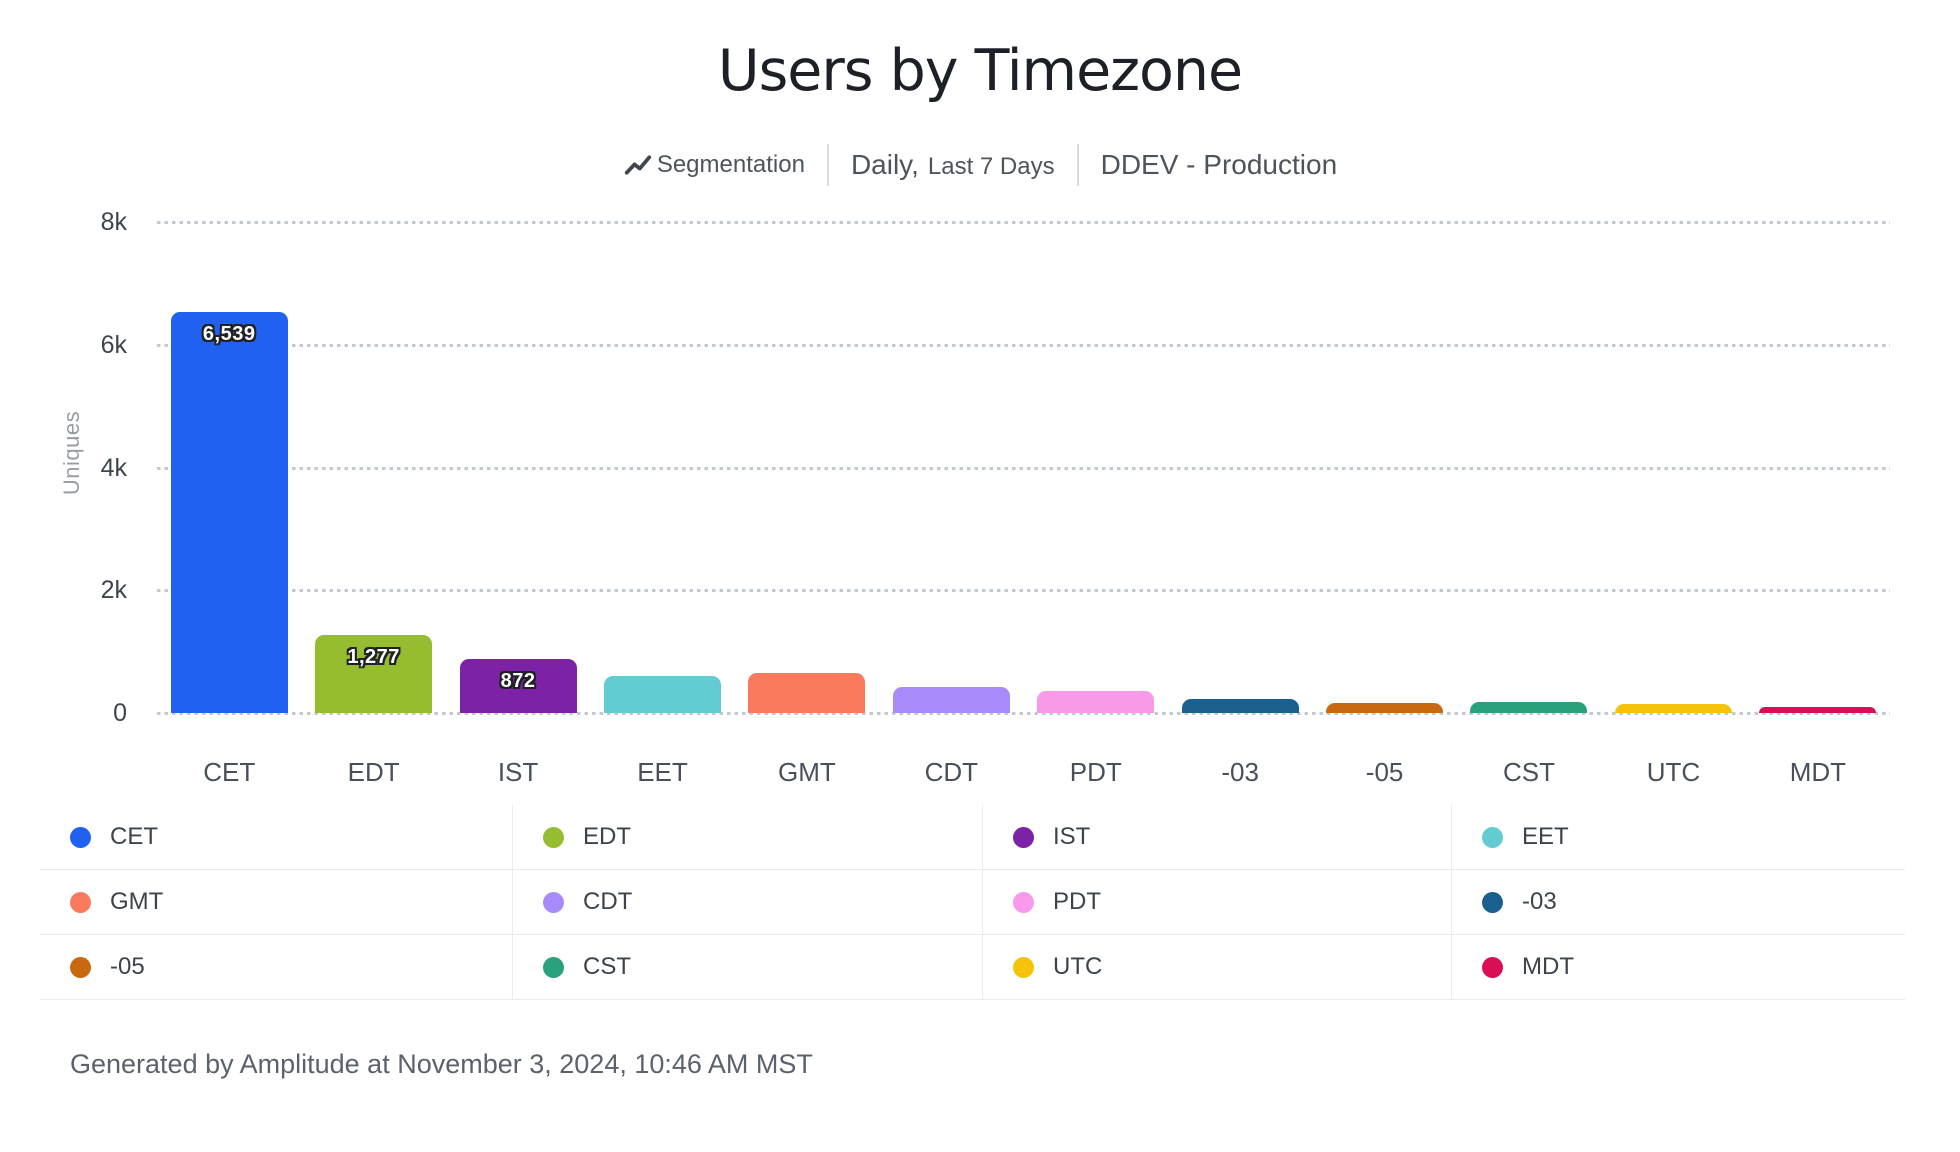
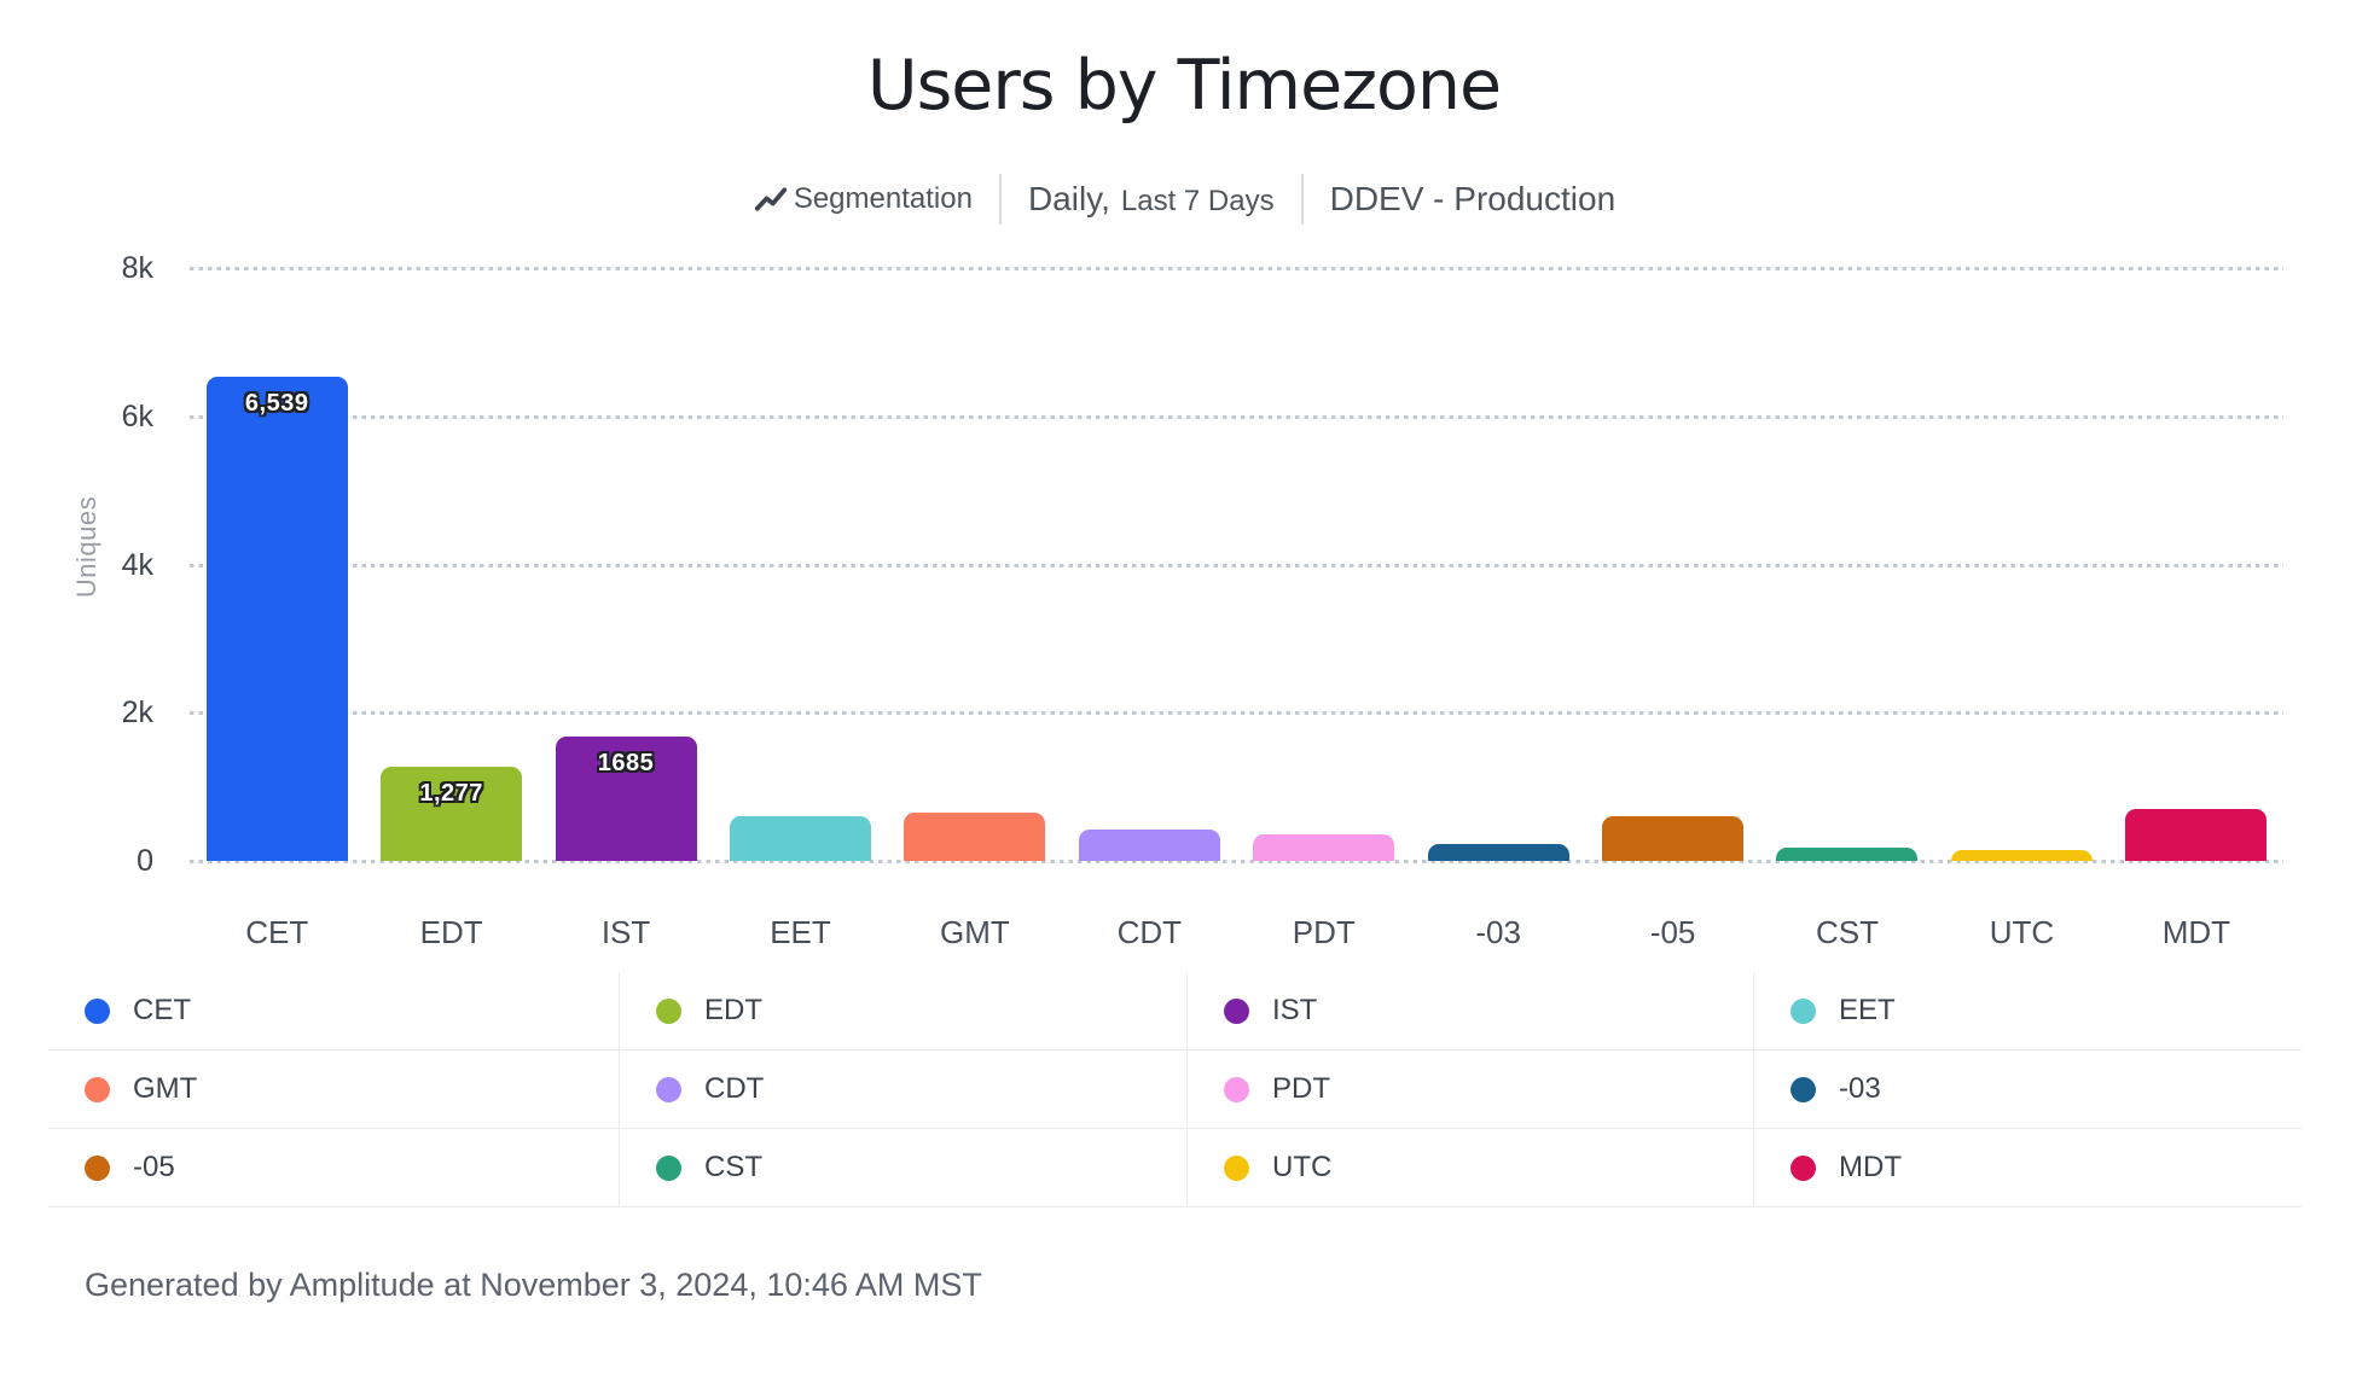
IST: 872 -> 1685
-05: 0.2k -> 0.6k
MDT: 0.1k -> 0.7k
